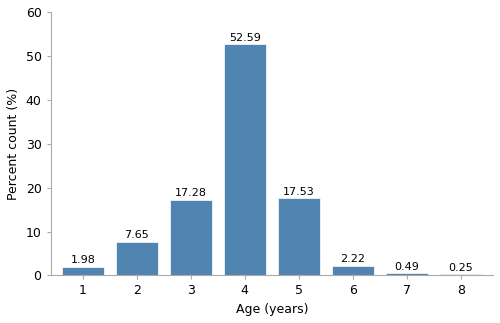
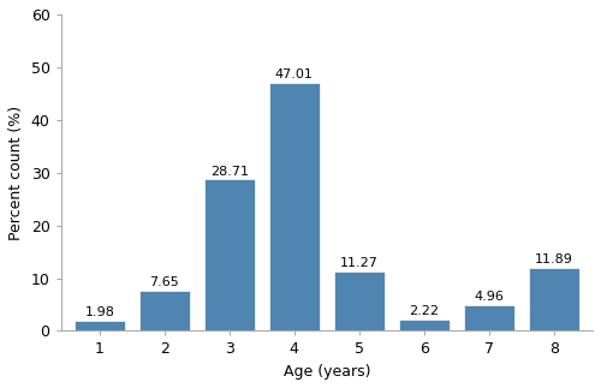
3: 17.28 -> 28.71
4: 52.59 -> 47.01
5: 17.53 -> 11.27
7: 0.49 -> 4.96
8: 0.25 -> 11.89
